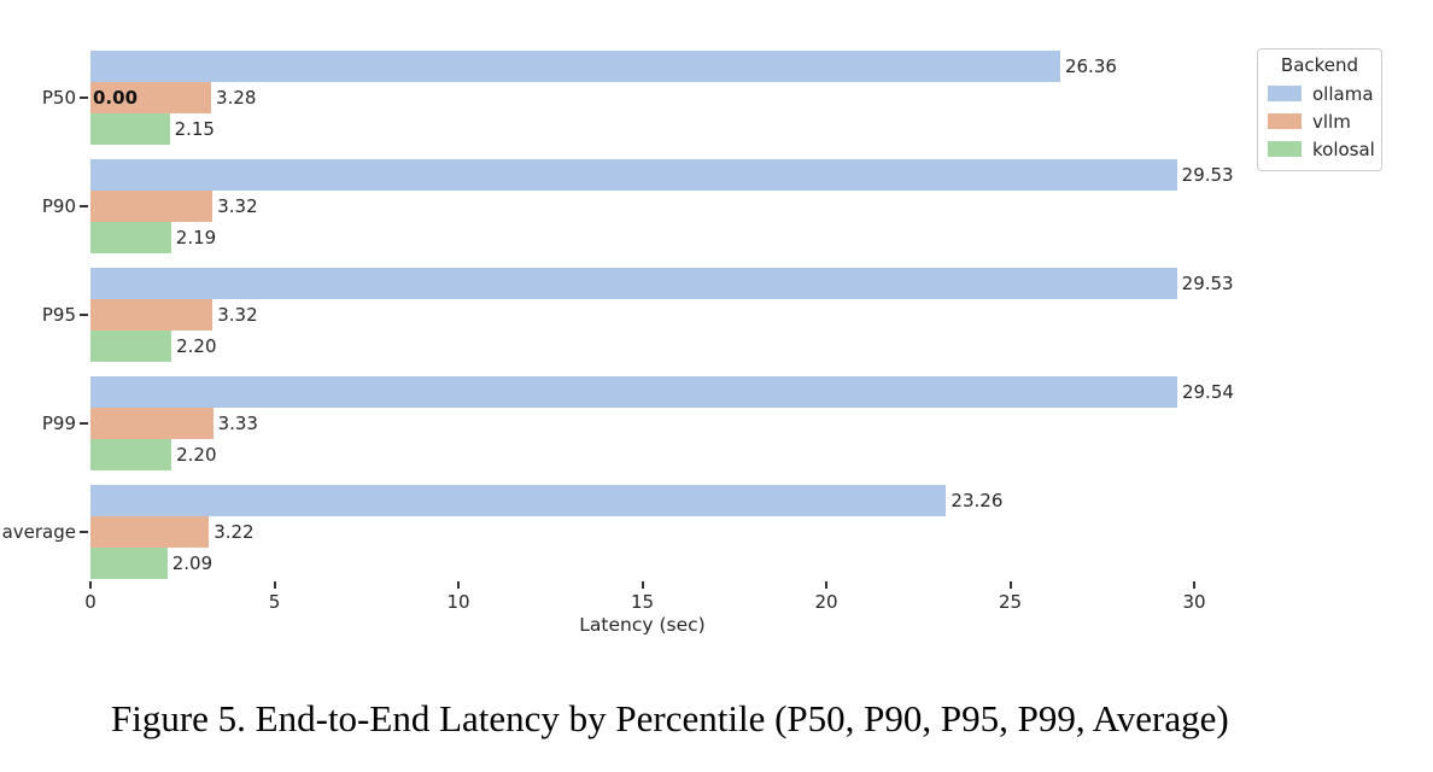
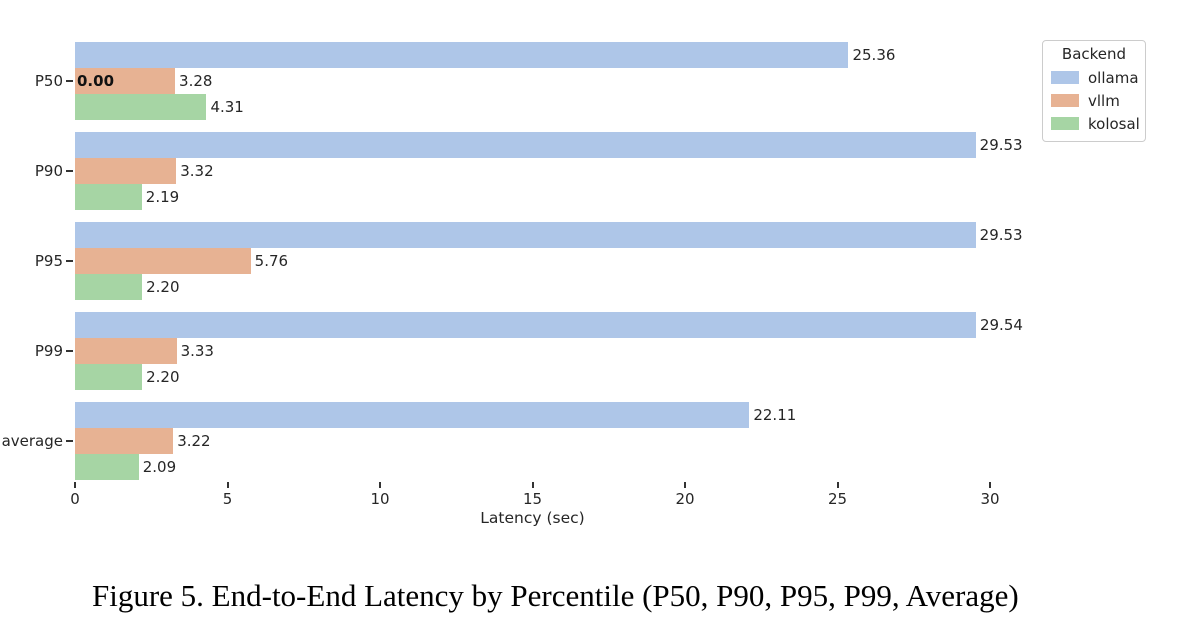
ollama/P50: 26.36 -> 25.36
kolosal/P50: 2.15 -> 4.31
vllm/P95: 3.32 -> 5.76
ollama/average: 23.26 -> 22.11
